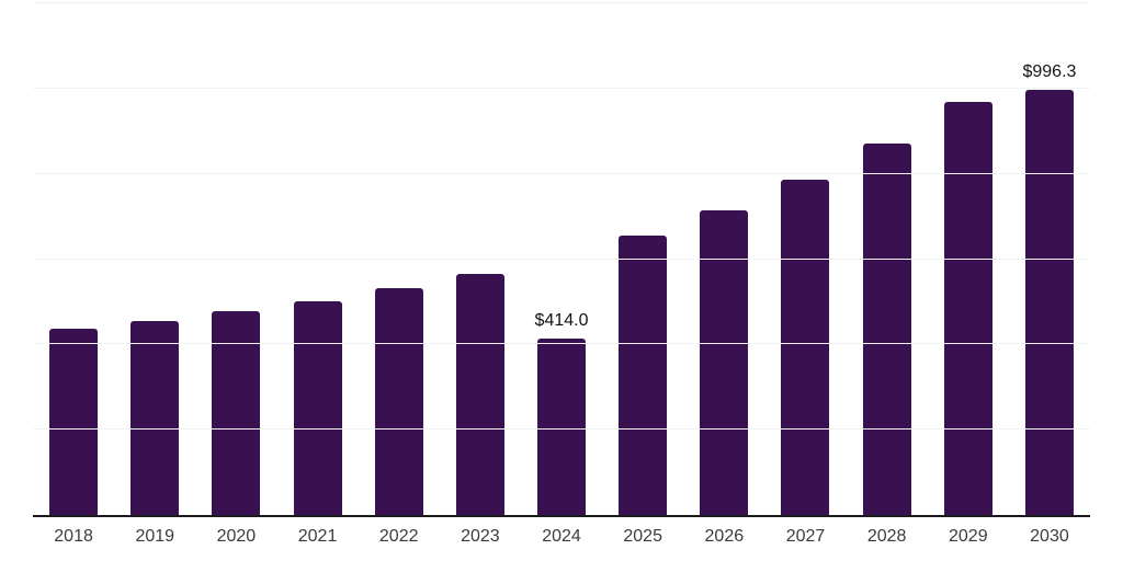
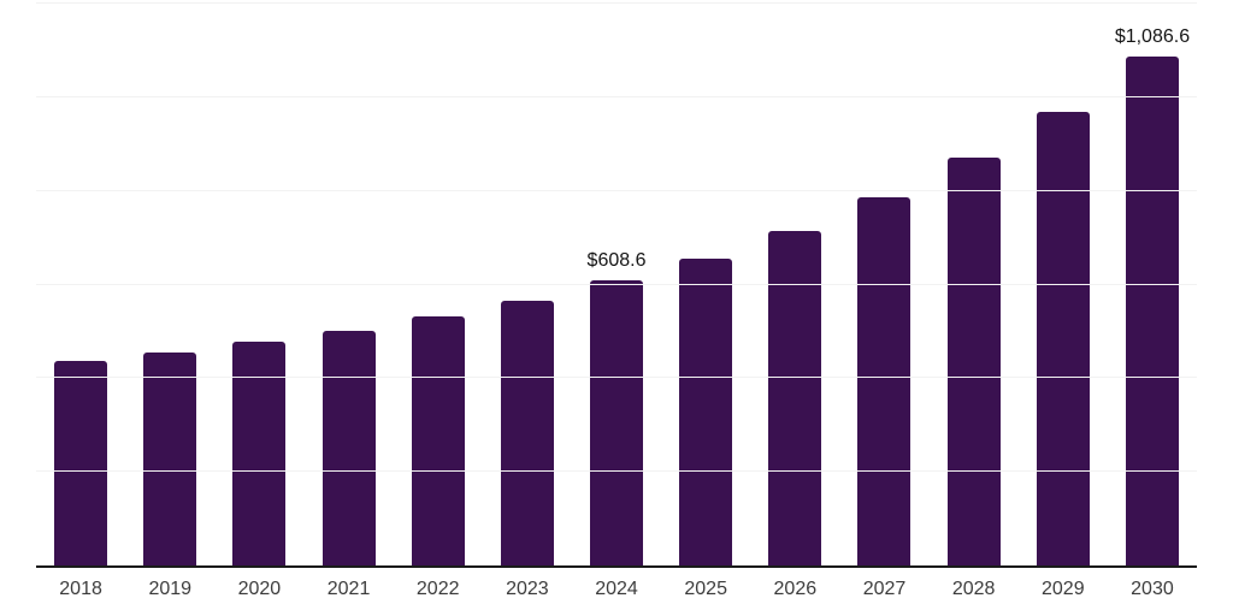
2024: $414.0 -> $608.6
2030: $996.3 -> $1,086.6
